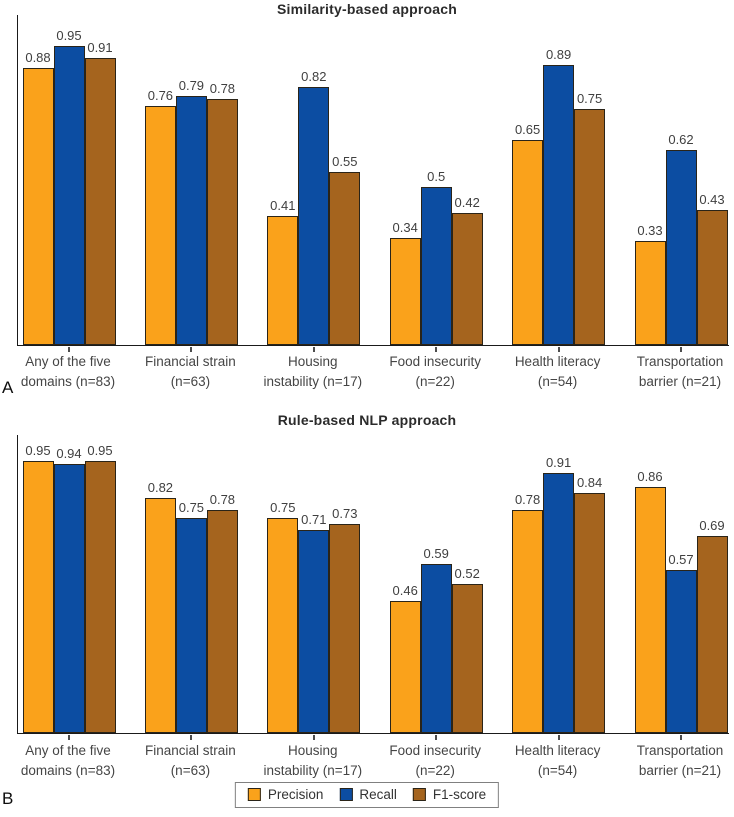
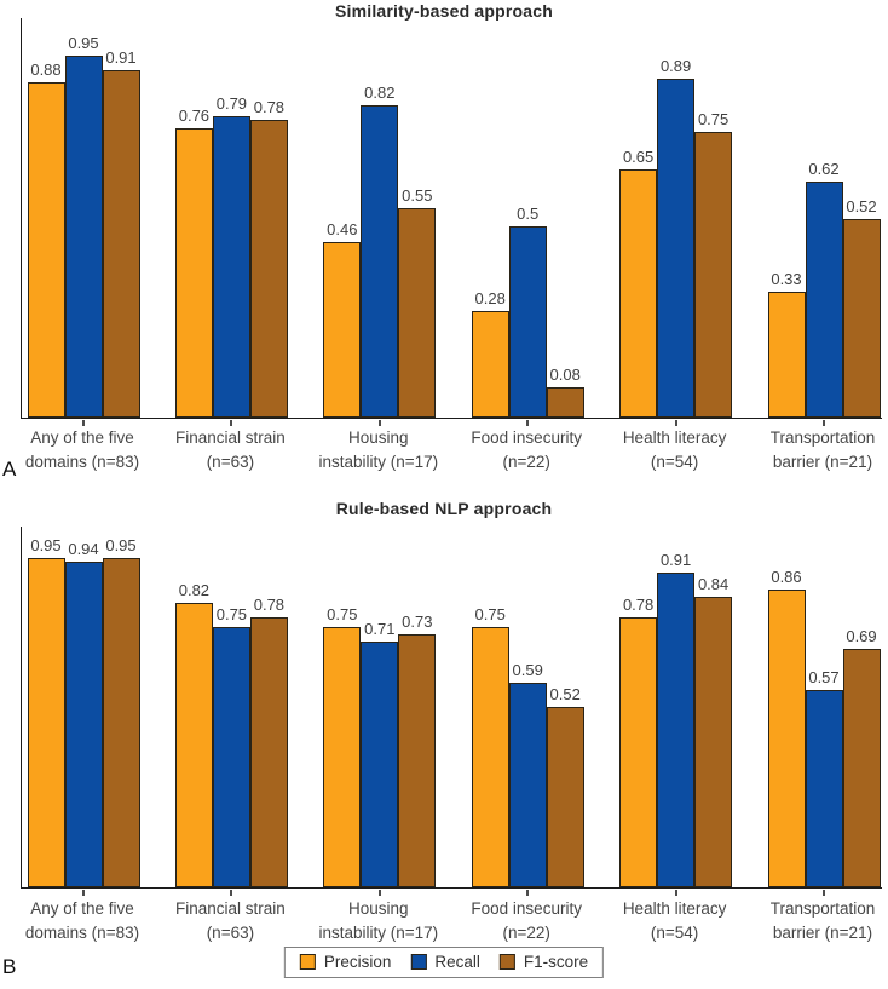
Similarity-based approach/Precision/Housing instability (n=17): 0.41 -> 0.46
Similarity-based approach/Precision/Food insecurity (n=22): 0.34 -> 0.28
Similarity-based approach/F1-score/Food insecurity (n=22): 0.42 -> 0.08
Similarity-based approach/F1-score/Transportation barrier (n=21): 0.43 -> 0.52
Rule-based NLP approach/Precision/Food insecurity (n=22): 0.46 -> 0.75
